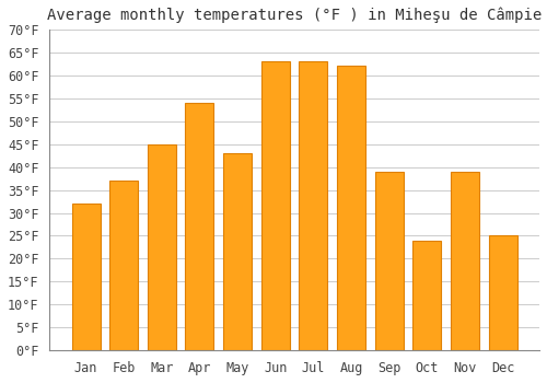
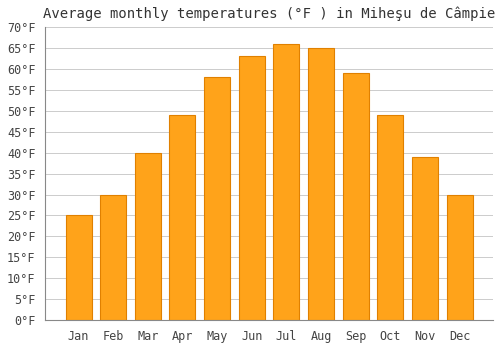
Jan: 32°F -> 25°F
Feb: 37°F -> 30°F
Mar: 45°F -> 40°F
Apr: 54°F -> 49°F
May: 43°F -> 58°F
Jul: 63°F -> 66°F
Aug: 62°F -> 65°F
Sep: 39°F -> 59°F
Oct: 24°F -> 49°F
Dec: 25°F -> 30°F
